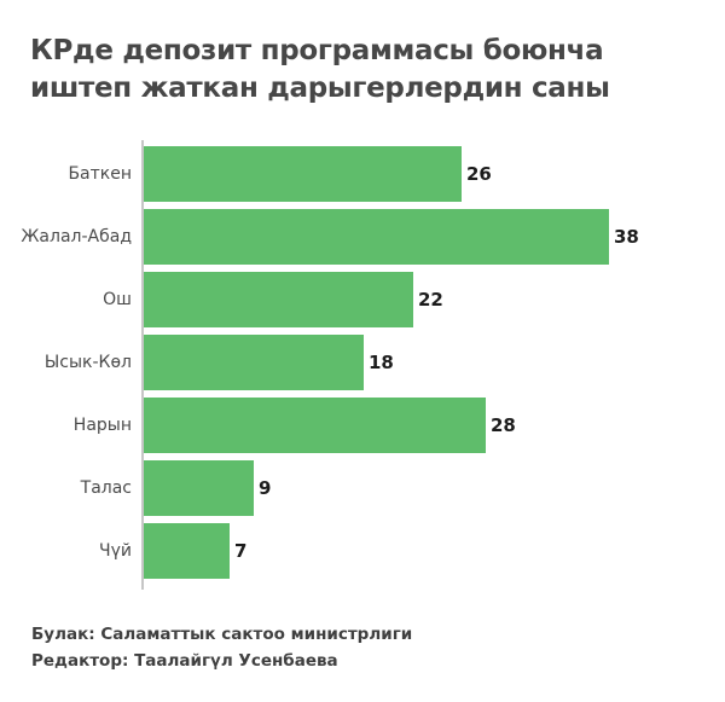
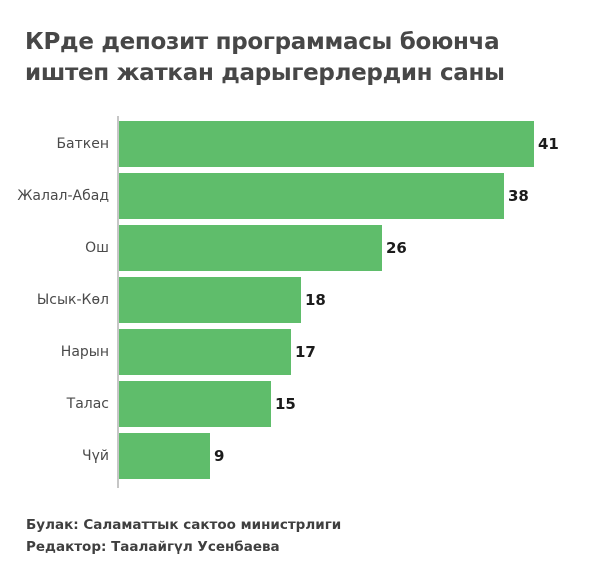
Баткен: 26 -> 41
Ош: 22 -> 26
Нарын: 28 -> 17
Талас: 9 -> 15
Чүй: 7 -> 9
